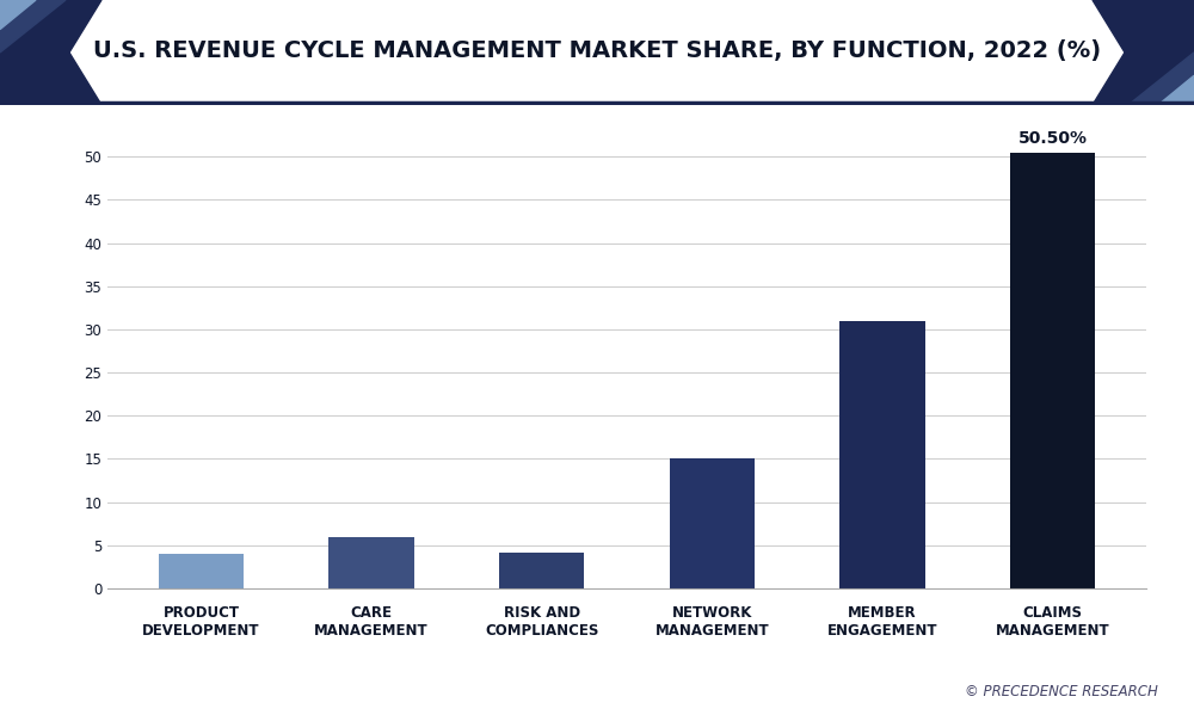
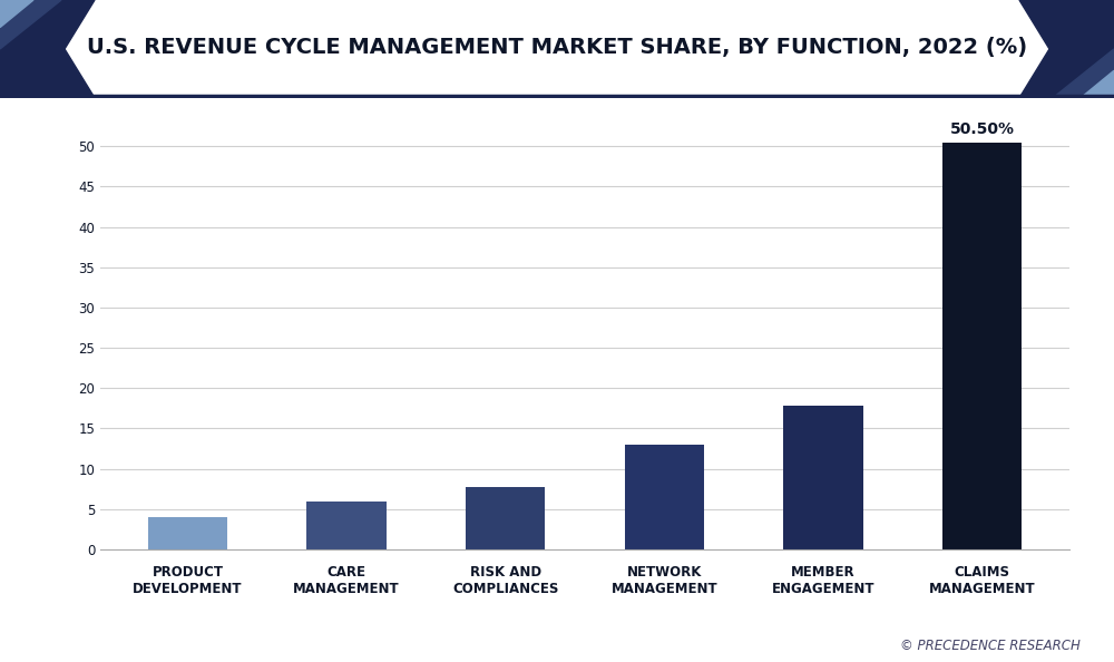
RISK AND COMPLIANCES: 4.2 -> 7.8
NETWORK MANAGEMENT: 15.0 -> 13.0
MEMBER ENGAGEMENT: 31.0 -> 17.8
